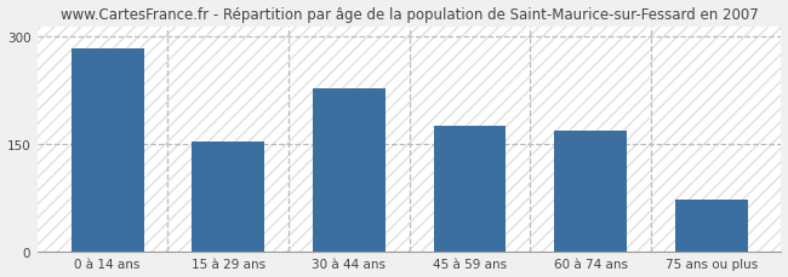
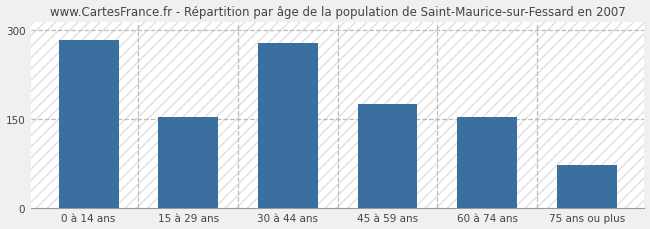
30 à 44 ans: 228 -> 278
60 à 74 ans: 168 -> 153
